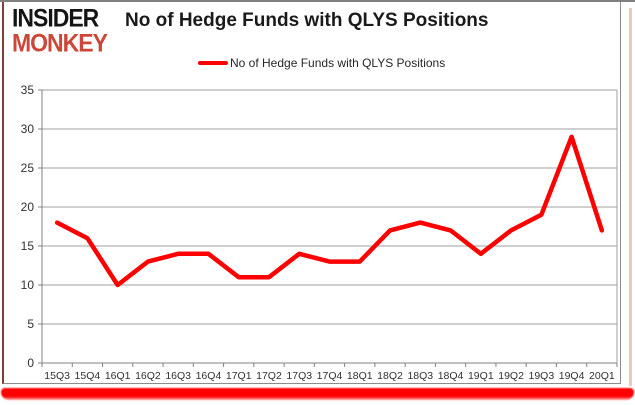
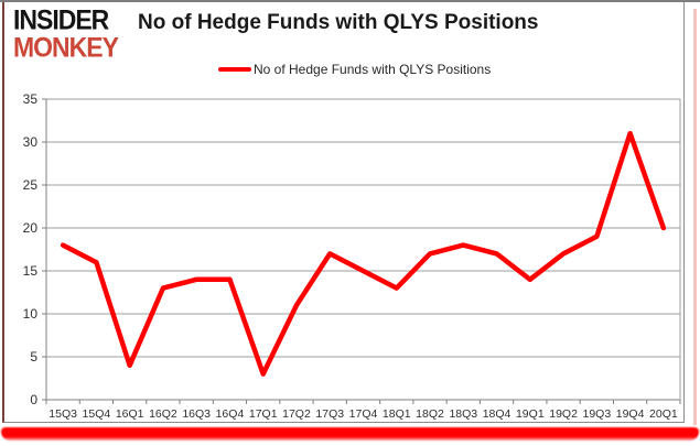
16Q1: 10 -> 4
17Q1: 11 -> 3
17Q3: 14 -> 17
17Q4: 13 -> 15
19Q4: 29 -> 31
20Q1: 17 -> 20
